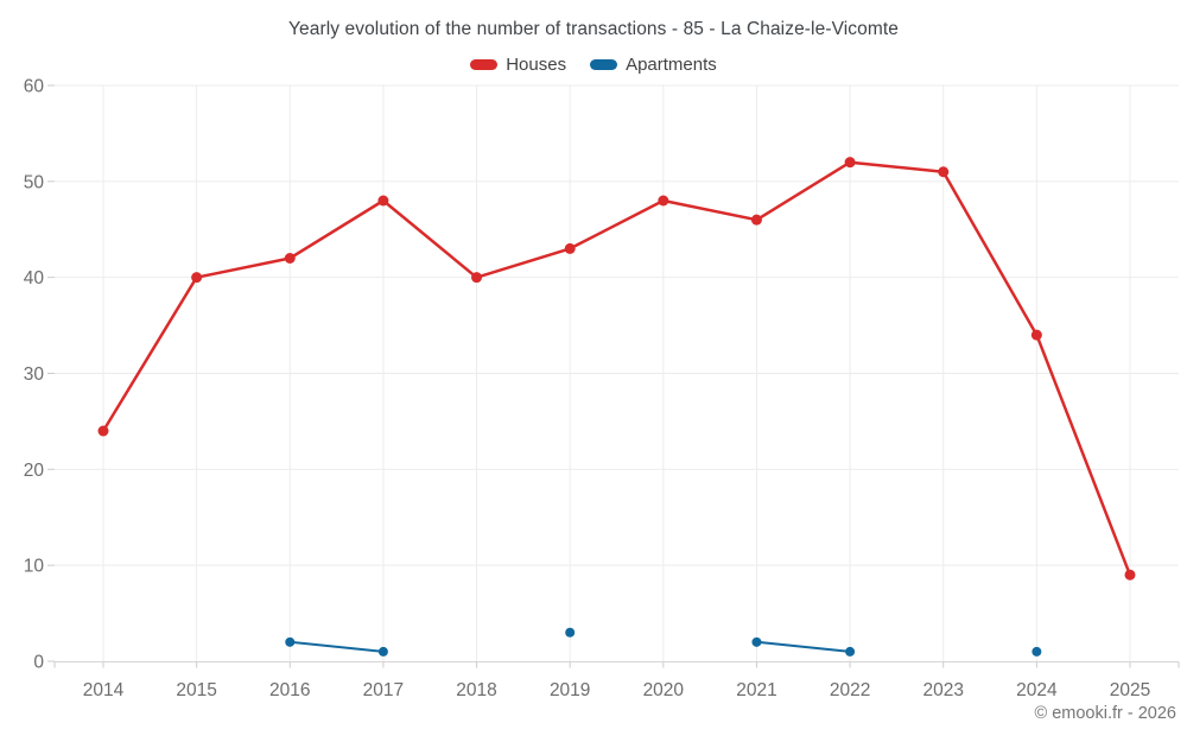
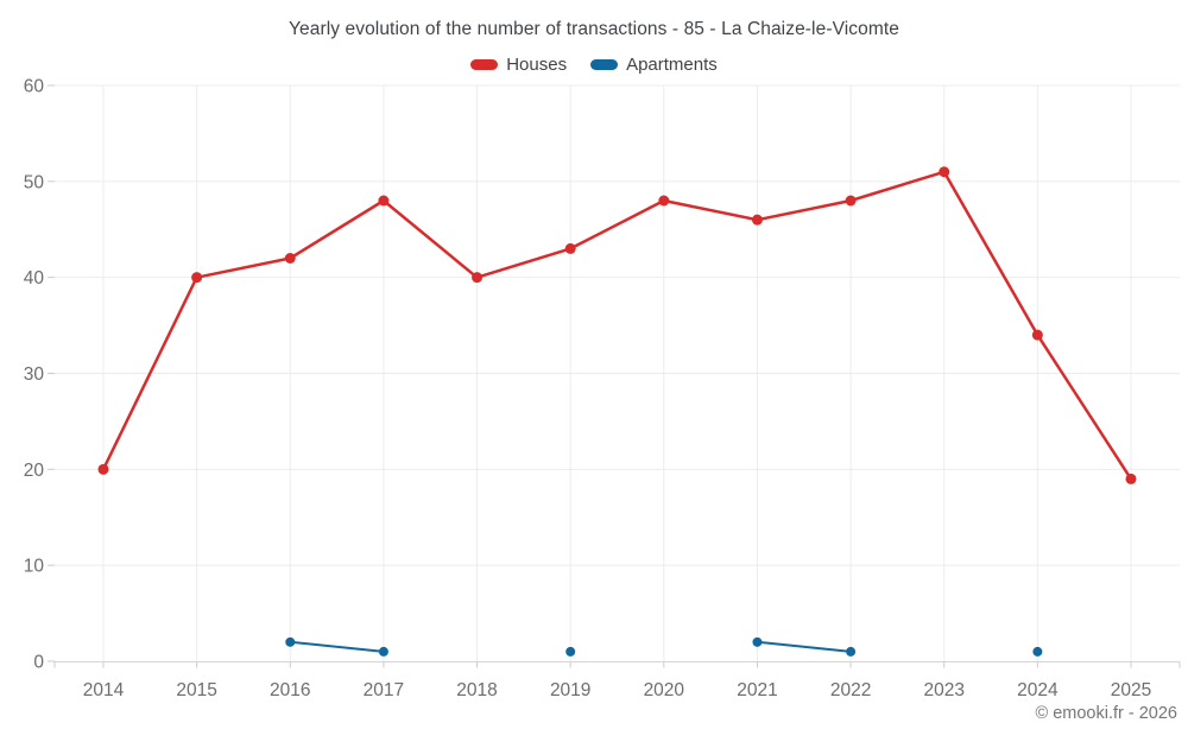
Houses/2014: 24 -> 20
Apartments/2019: 3 -> 1
Houses/2022: 52 -> 48
Houses/2025: 9 -> 19
